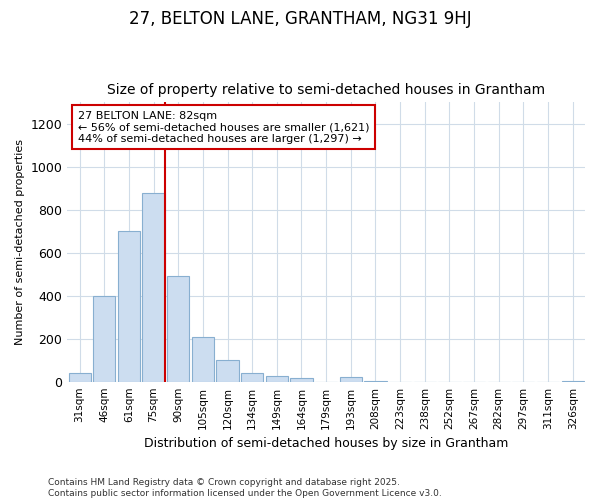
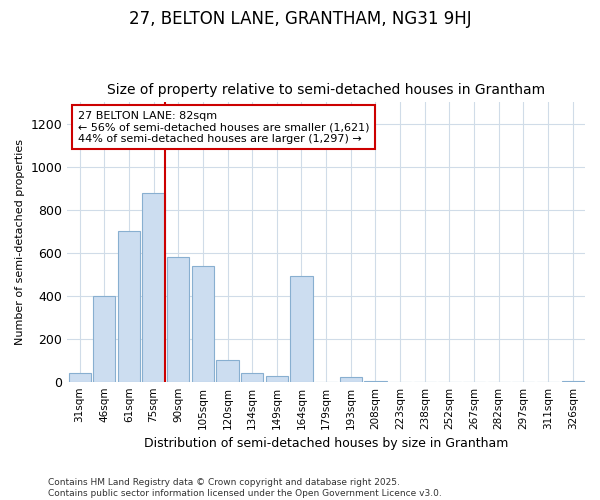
90sqm: 490 -> 580
105sqm: 210 -> 540
164sqm: 15 -> 490
